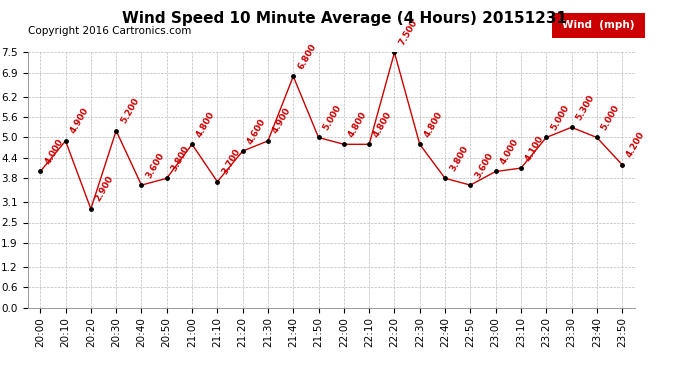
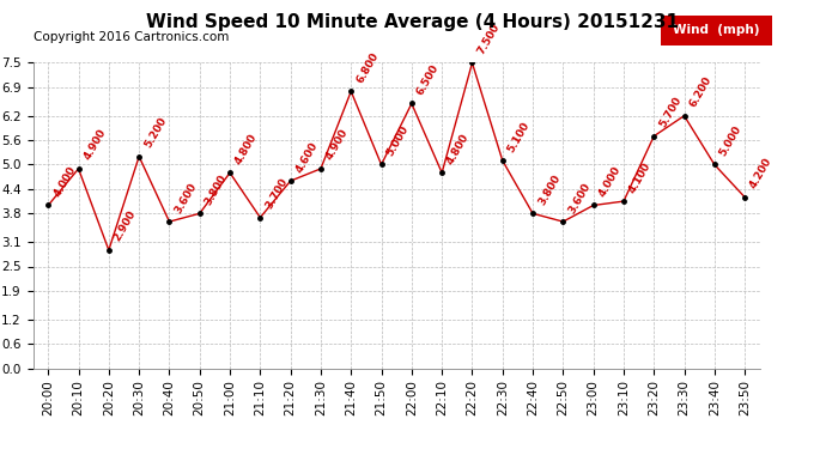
22:00: 4.800 -> 6.500
22:30: 4.800 -> 5.100
23:20: 5.000 -> 5.700
23:30: 5.300 -> 6.200
